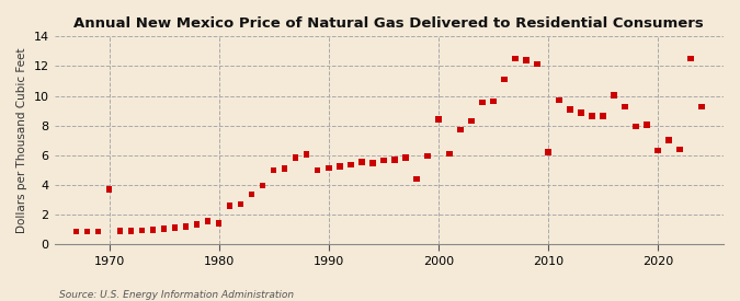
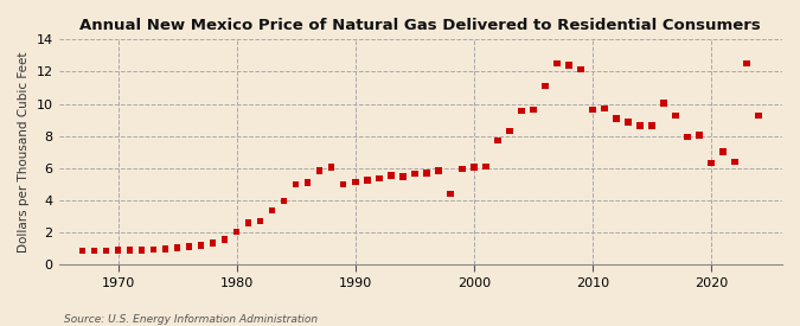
1970: 3.7 -> 0.9
1980: 1.4 -> 2.0
2000: 8.4 -> 6.0
2010: 6.2 -> 9.7
